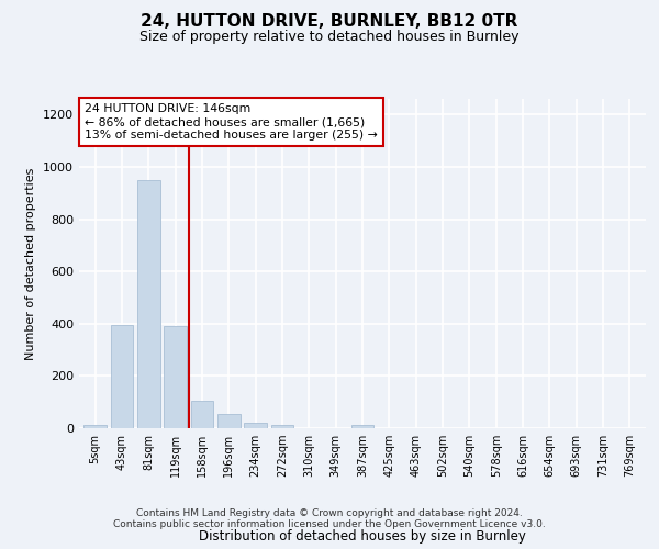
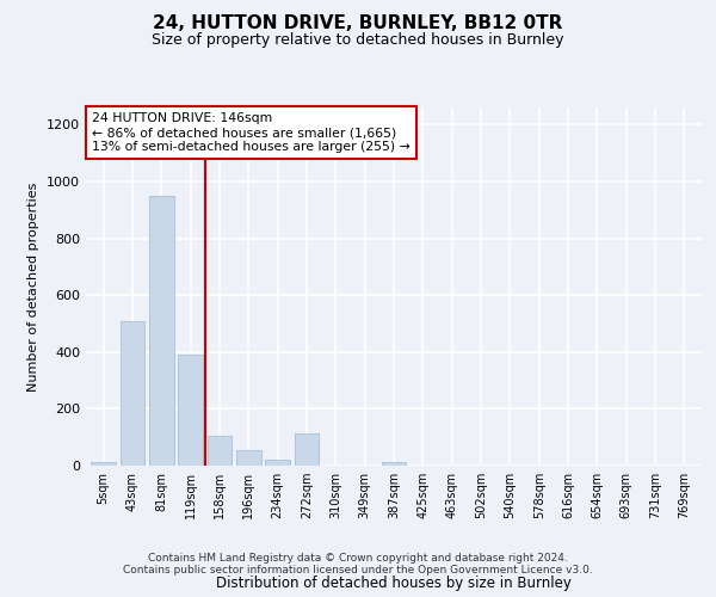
43sqm: 395 -> 510
272sqm: 12 -> 115
